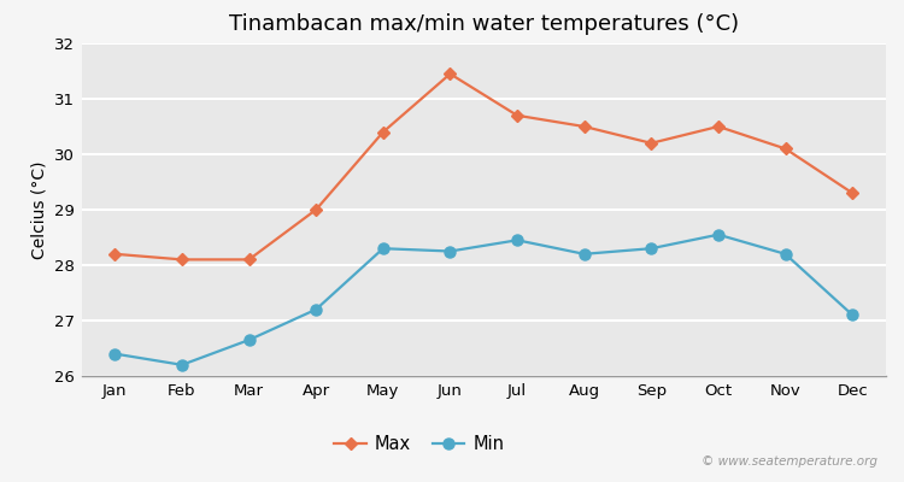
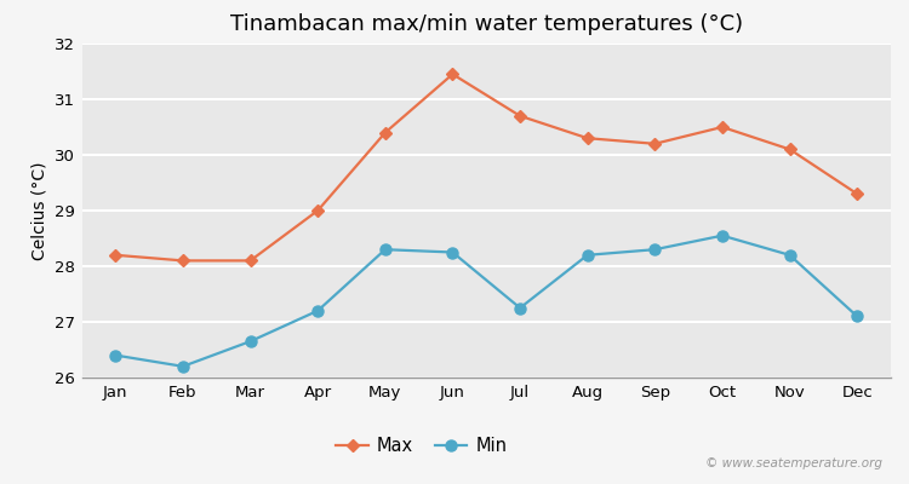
Min/Jul: 28.45 -> 27.25
Max/Aug: 30.50 -> 30.30
